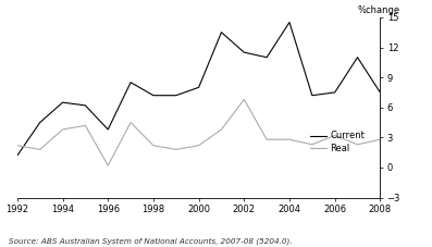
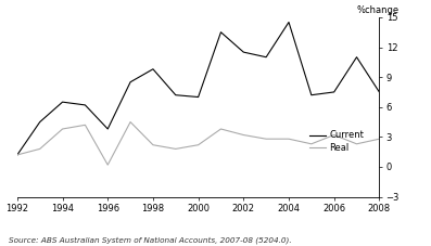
Real/1992: 2.2 -> 1.2
Current/1998: 7.2 -> 9.8
Current/2000: 8.0 -> 7.0
Real/2002: 6.8 -> 3.2
